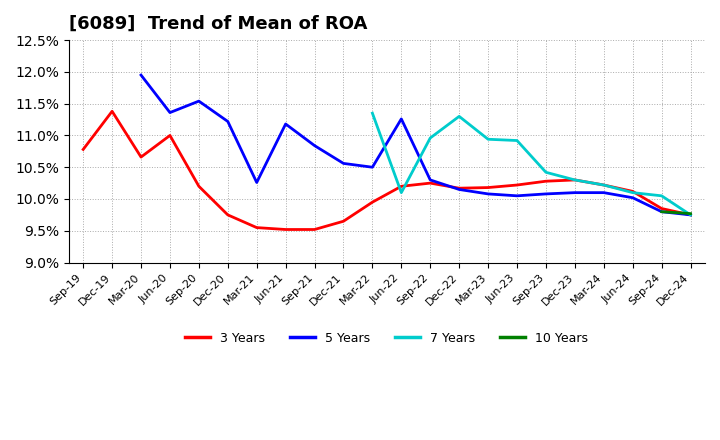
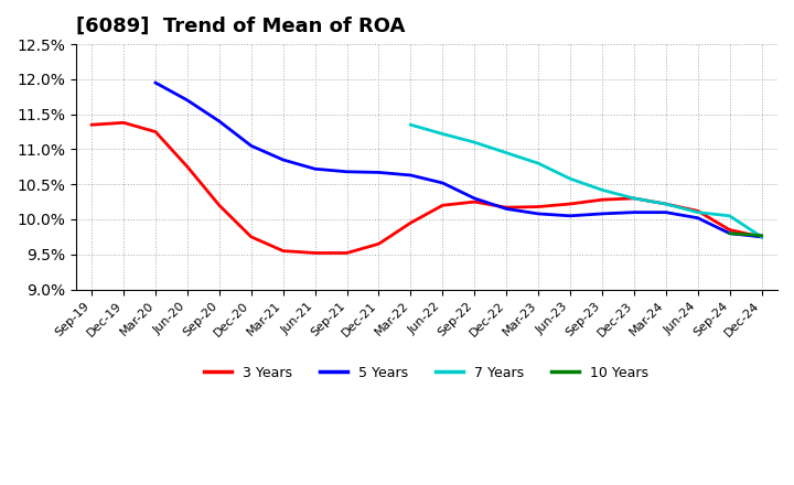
3 Years/Sep-19: 10.78% -> 11.35%
3 Years/Mar-20: 10.66% -> 11.25%
3 Years/Jun-20: 11.00% -> 10.75%
5 Years/Jun-20: 11.36% -> 11.70%
5 Years/Sep-20: 11.54% -> 11.40%
5 Years/Dec-20: 11.22% -> 11.05%
5 Years/Mar-21: 10.26% -> 10.85%
5 Years/Jun-21: 11.18% -> 10.72%
5 Years/Sep-21: 10.84% -> 10.68%
5 Years/Dec-21: 10.56% -> 10.67%
5 Years/Mar-22: 10.50% -> 10.63%
5 Years/Jun-22: 11.26% -> 10.52%
7 Years/Jun-22: 10.10% -> 11.22%
7 Years/Sep-22: 10.96% -> 11.10%
7 Years/Dec-22: 11.30% -> 10.95%
7 Years/Mar-23: 10.94% -> 10.80%
7 Years/Jun-23: 10.92% -> 10.58%
